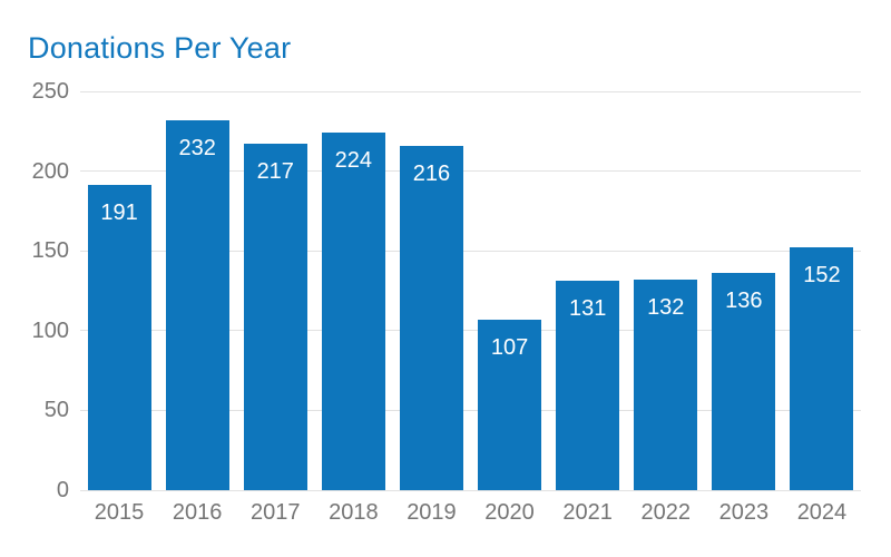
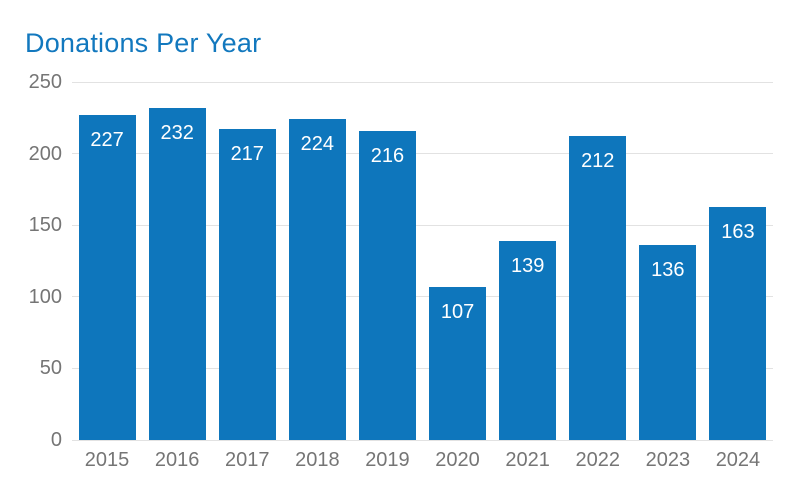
2015: 191 -> 227
2021: 131 -> 139
2022: 132 -> 212
2024: 152 -> 163
